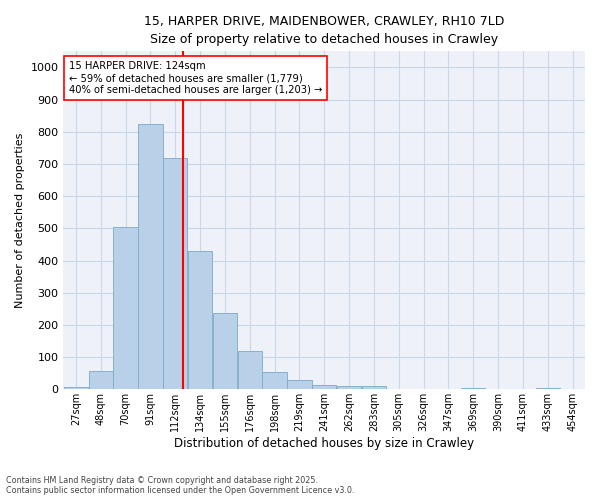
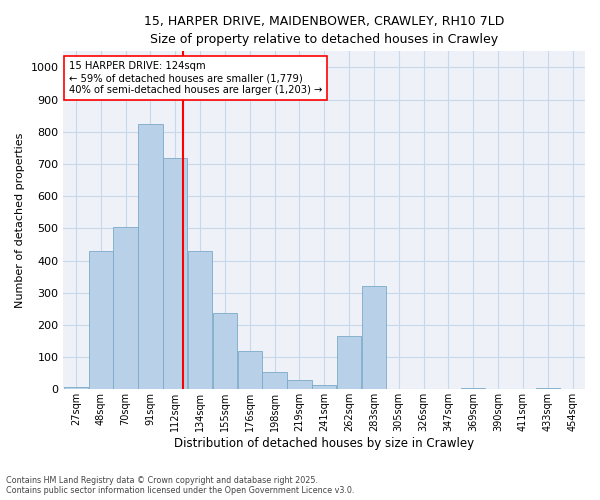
48sqm: 57 -> 430
262sqm: 10 -> 165
283sqm: 10 -> 320
